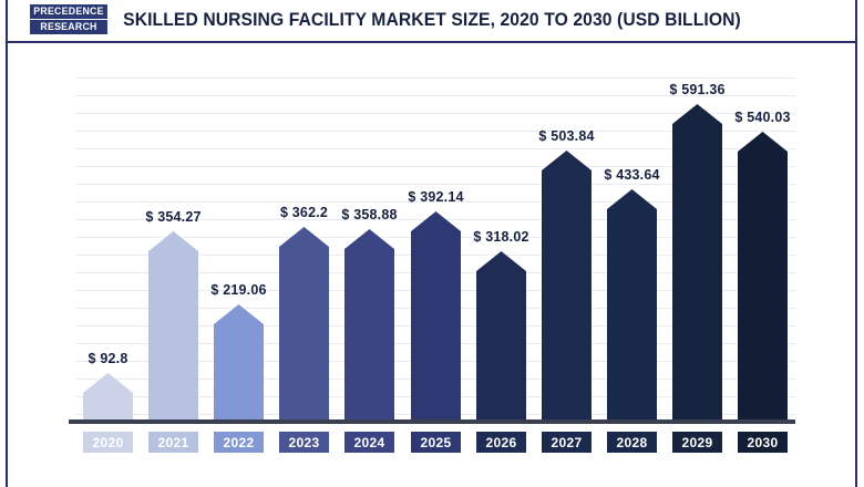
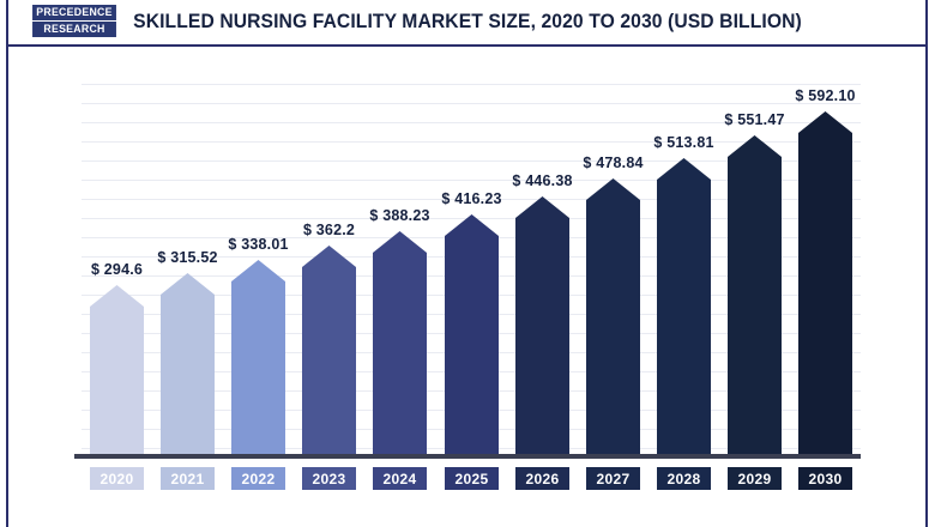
2020: 92.8 -> 294.6
2021: 354.27 -> 315.52
2022: 219.06 -> 338.01
2024: 358.88 -> 388.23
2025: 392.14 -> 416.23
2026: 318.02 -> 446.38
2027: 503.84 -> 478.84
2028: 433.64 -> 513.81
2029: 591.36 -> 551.47
2030: 540.03 -> 592.10
